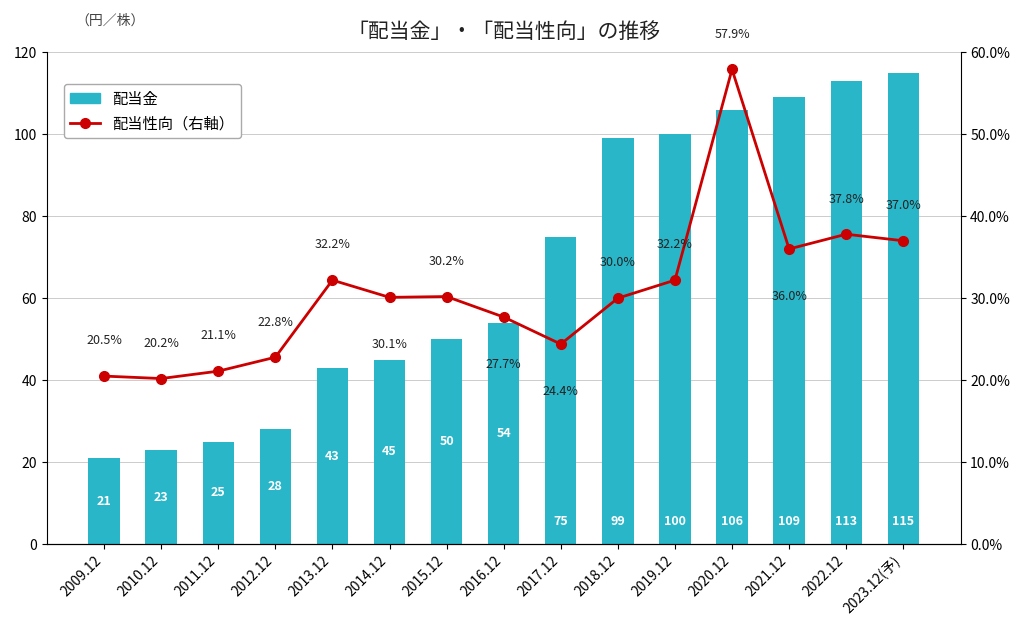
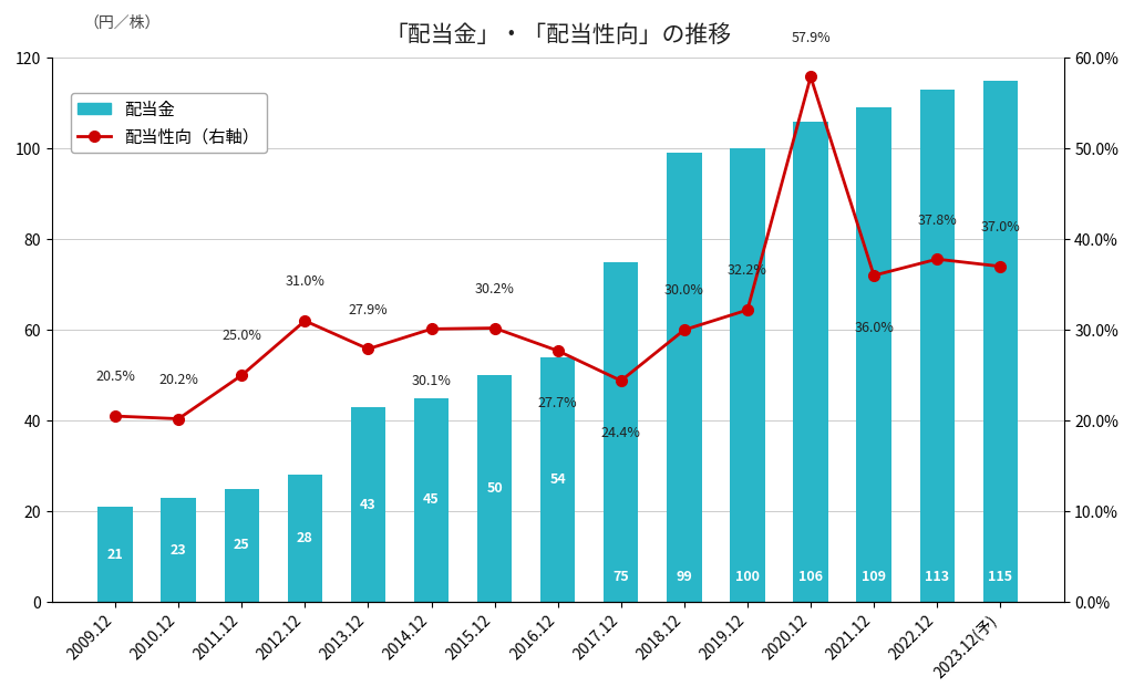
配当性向（右軸）/2011.12: 21.1% -> 25.0%
配当性向（右軸）/2012.12: 22.8% -> 31.0%
配当性向（右軸）/2013.12: 32.2% -> 27.9%
